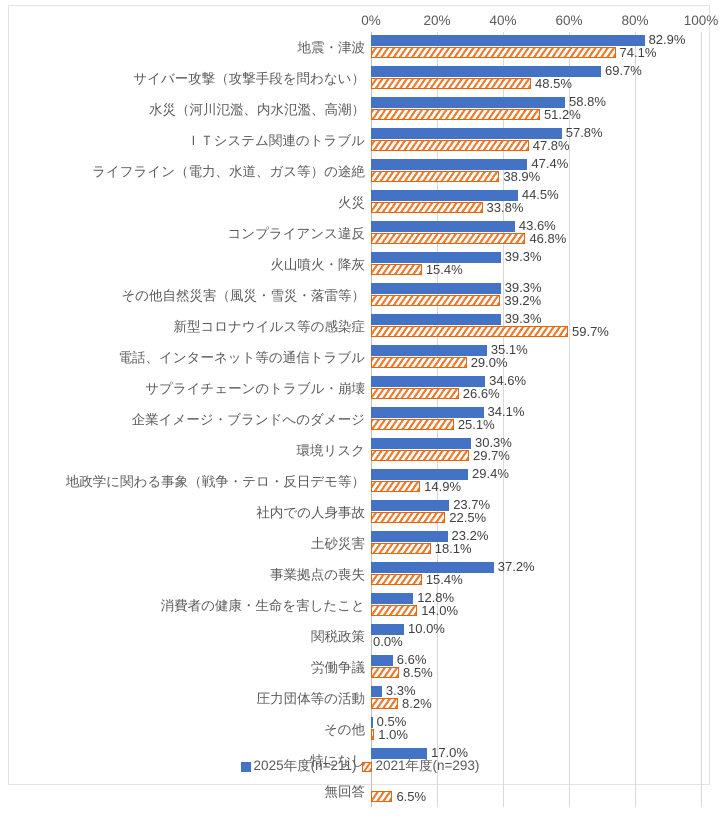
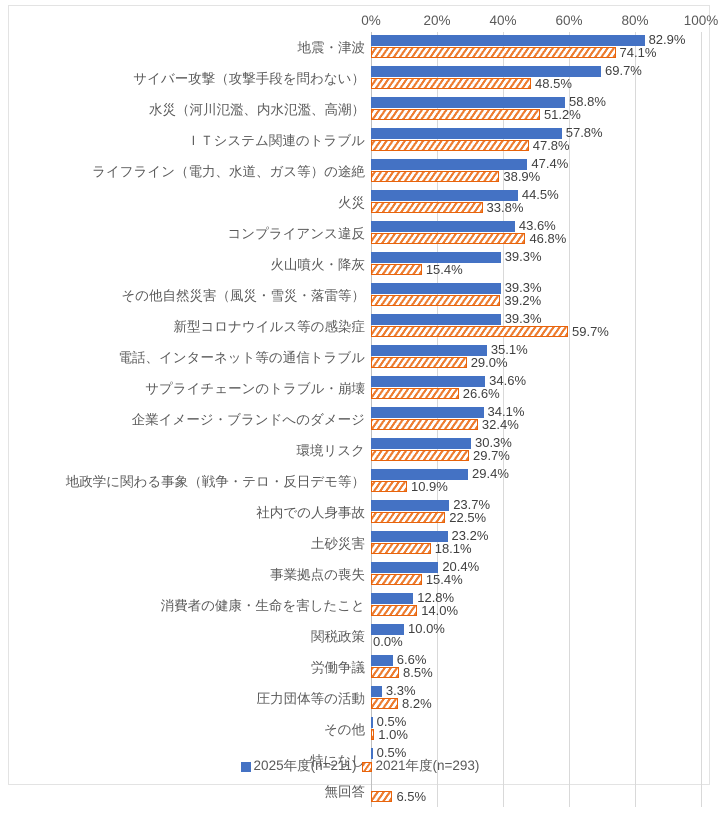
2021年度(n=293)/企業イメージ・ブランドへのダメージ: 25.1% -> 32.4%
2021年度(n=293)/地政学に関わる事象（戦争・テロ・反日デモ等）: 14.9% -> 10.9%
2025年度(n=211)/事業拠点の喪失: 37.2% -> 20.4%
2025年度(n=211)/特になし: 17.0% -> 0.5%
